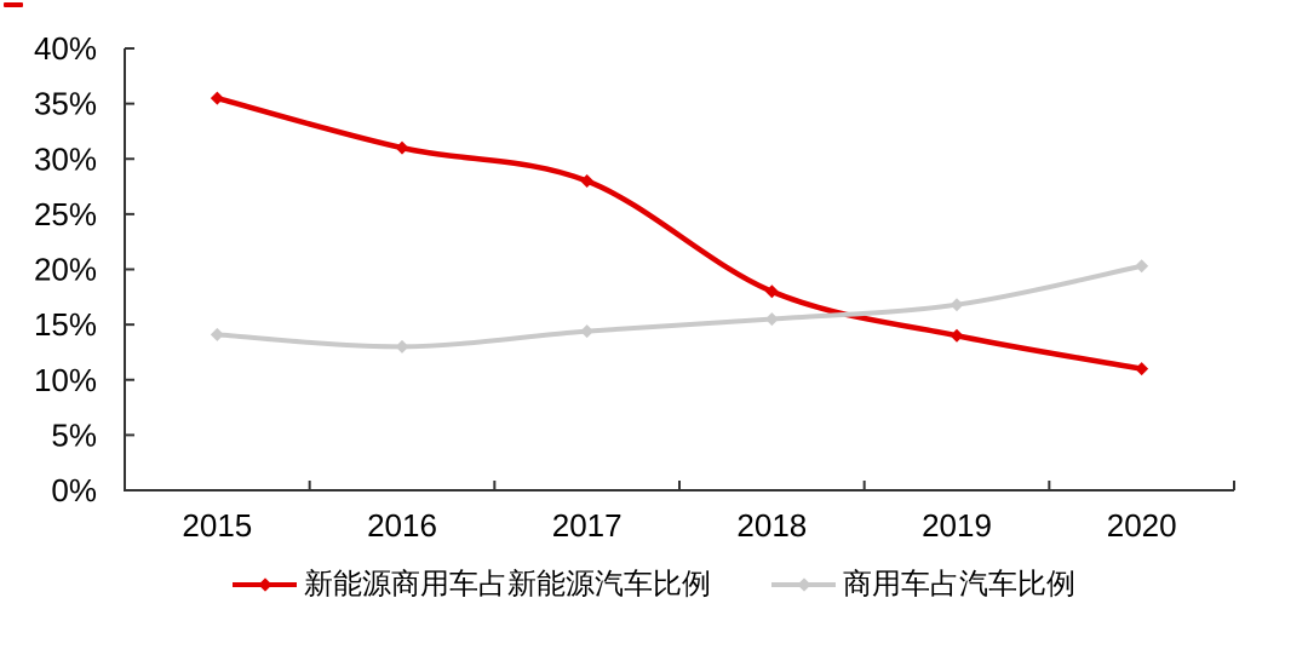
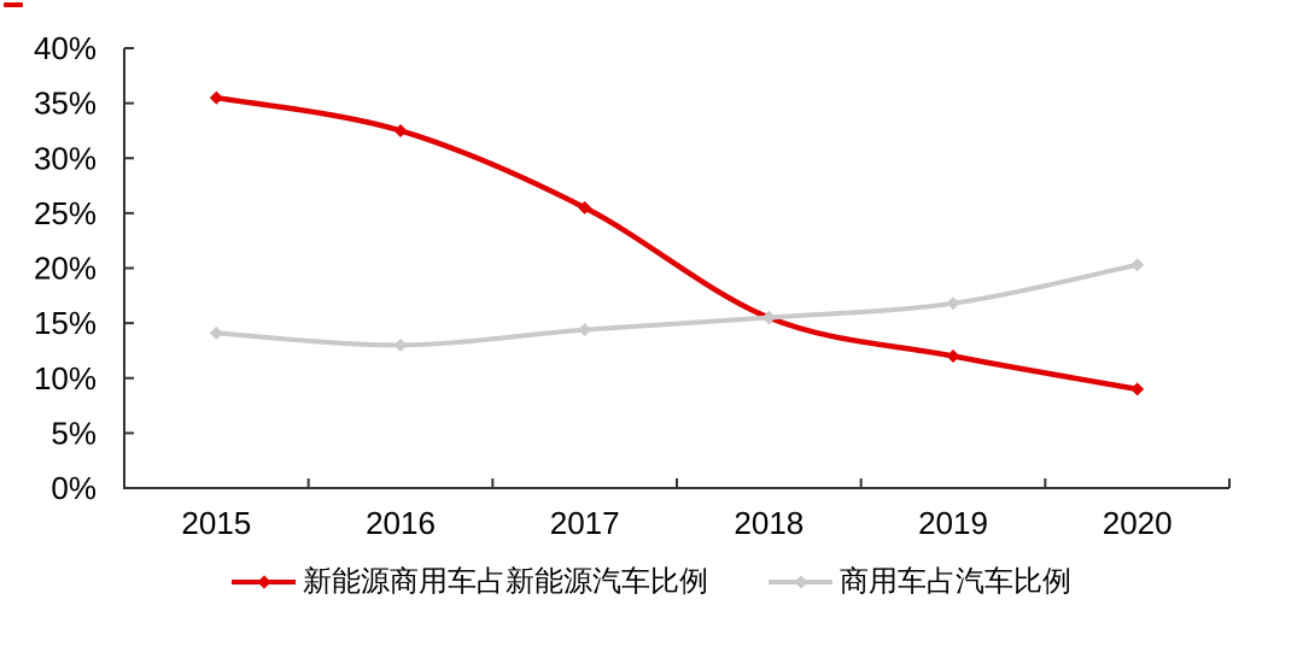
新能源商用车占新能源汽车比例/2016: 31% -> 32%
新能源商用车占新能源汽车比例/2017: 28% -> 26%
新能源商用车占新能源汽车比例/2018: 18% -> 16%
新能源商用车占新能源汽车比例/2019: 14% -> 12%
新能源商用车占新能源汽车比例/2020: 11% -> 9%
